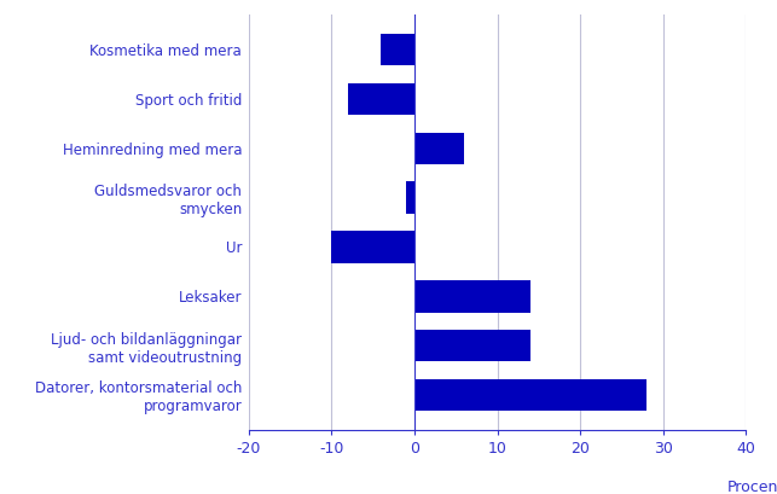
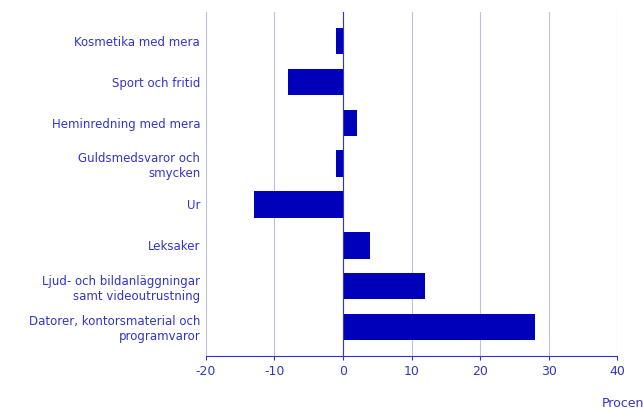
Kosmetika med mera: -4 -> -1
Heminredning med mera: 6 -> 2
Ur: -10 -> -13
Leksaker: 14 -> 4
Ljud- och bildanläggningar samt videoutrustning: 14 -> 12
